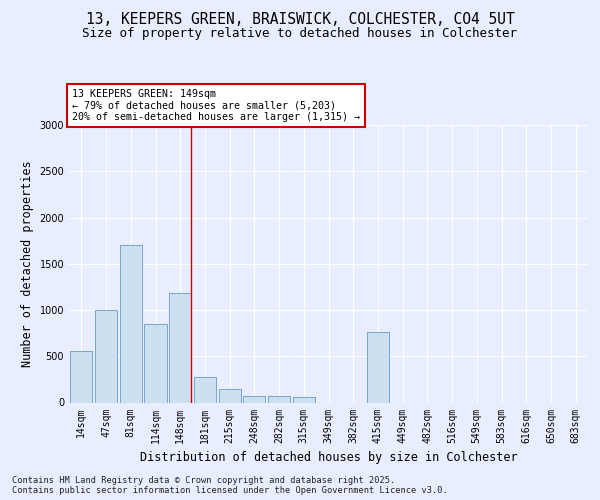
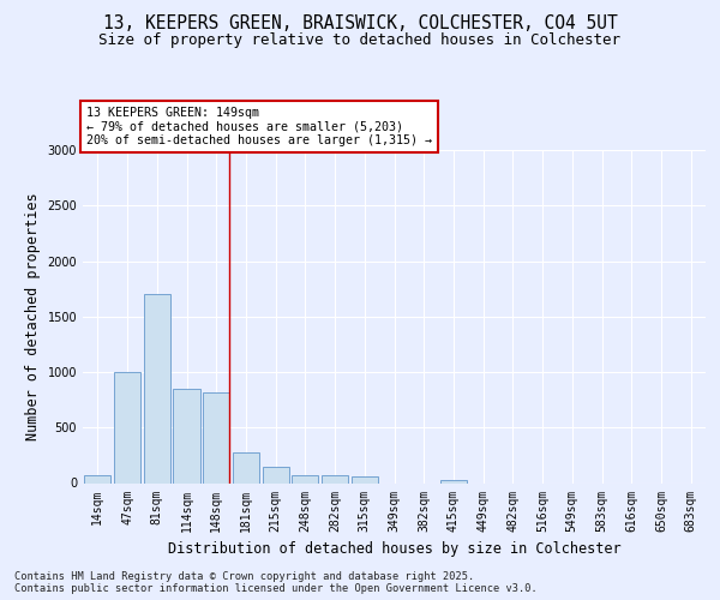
14sqm: 560 -> 70
148sqm: 1180 -> 820
415sqm: 760 -> 30
